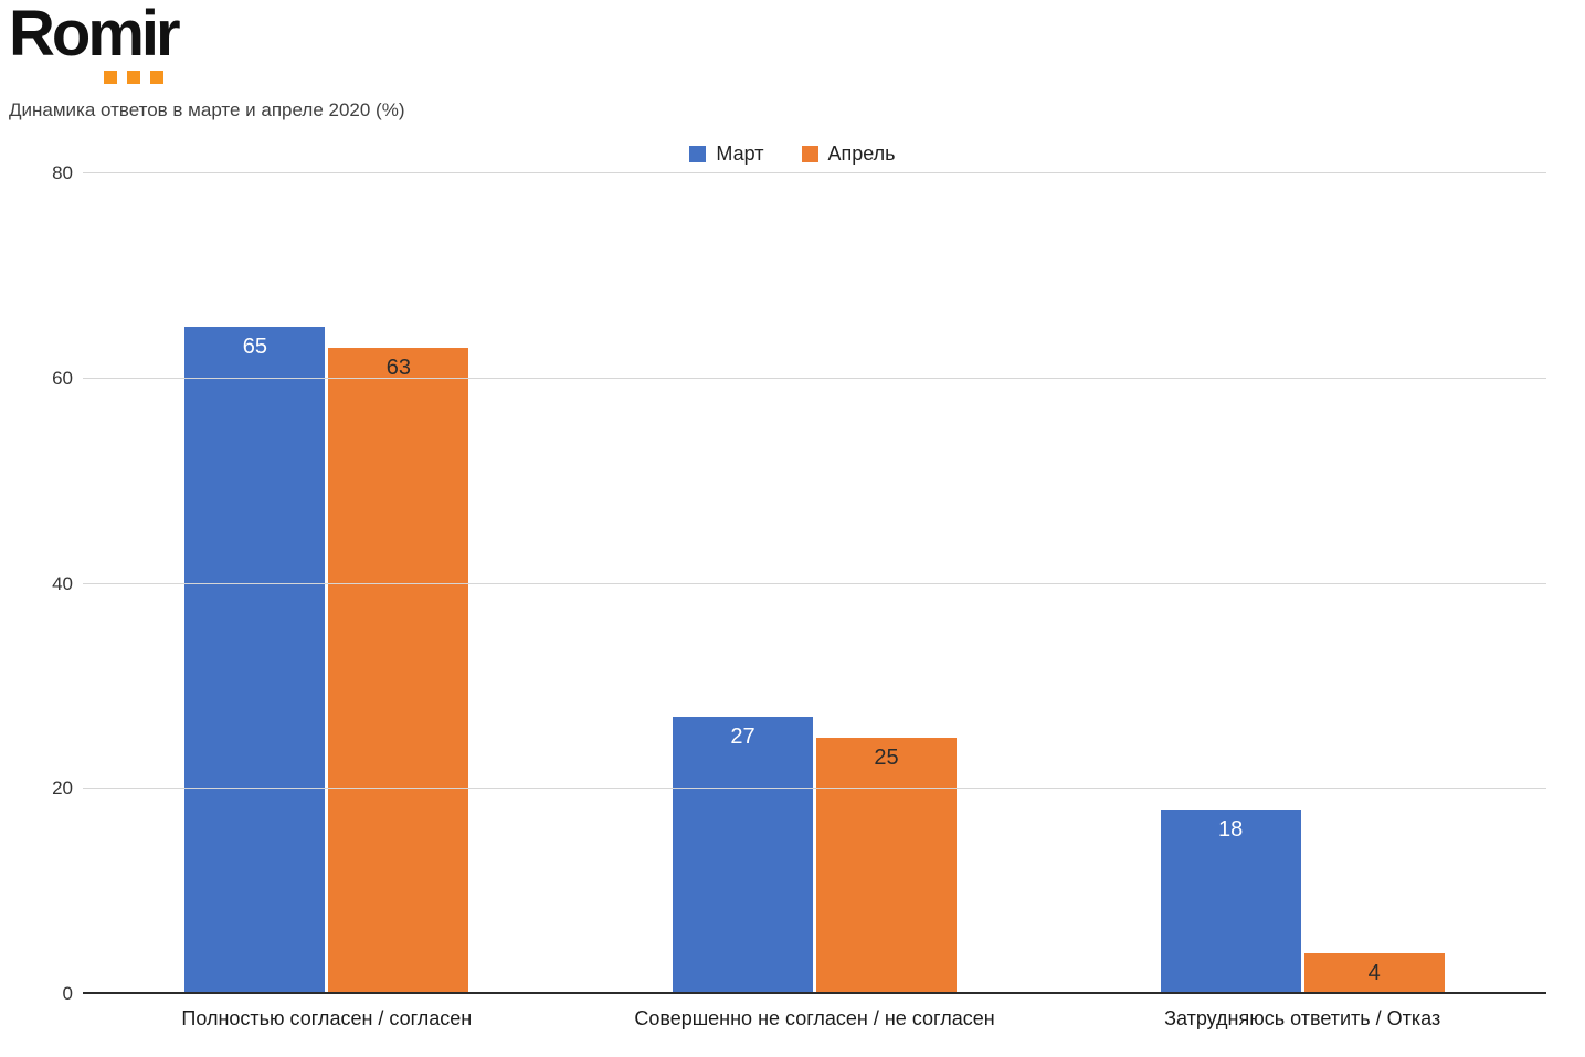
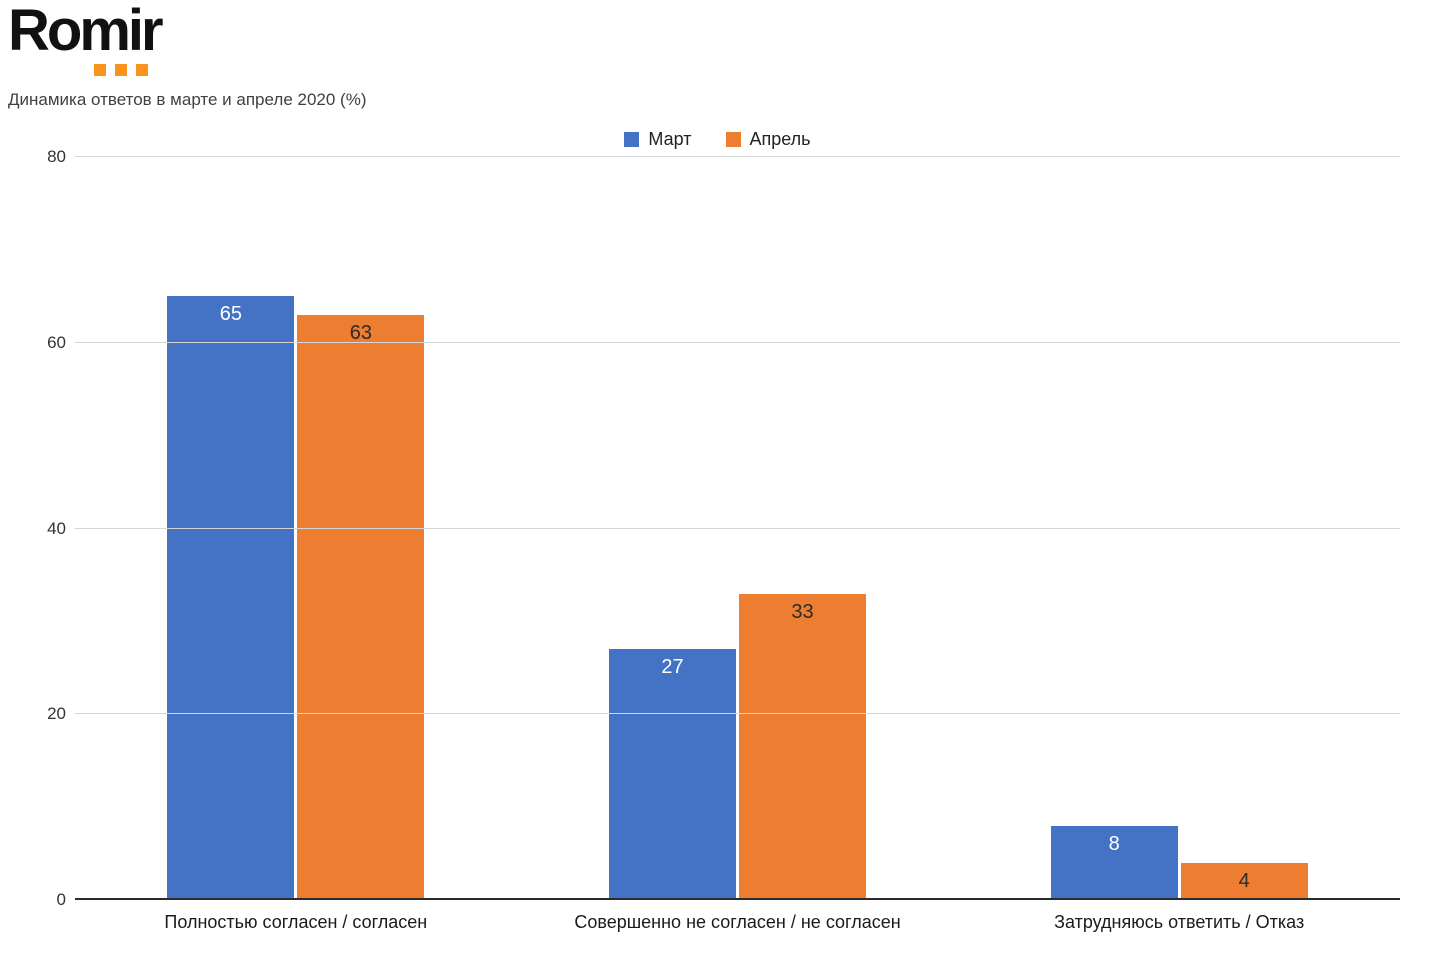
Апрель/Совершенно не согласен / не согласен: 25 -> 33
Март/Затрудняюсь ответить / Отказ: 18 -> 8
